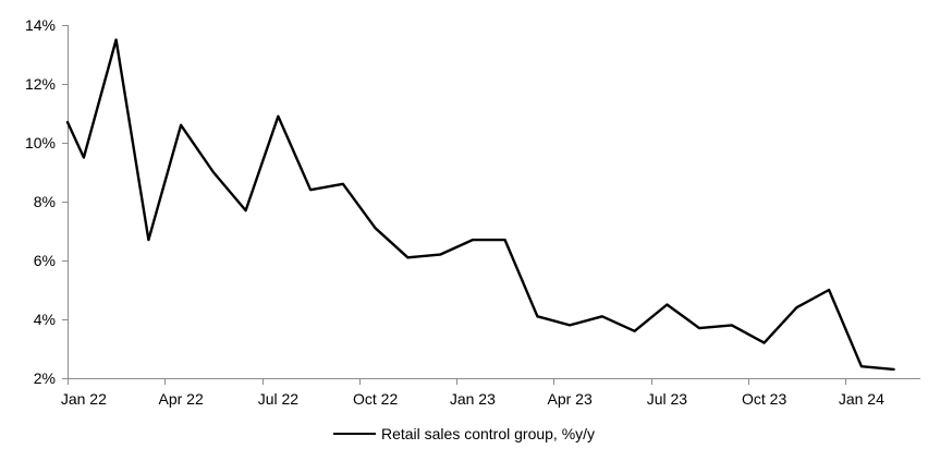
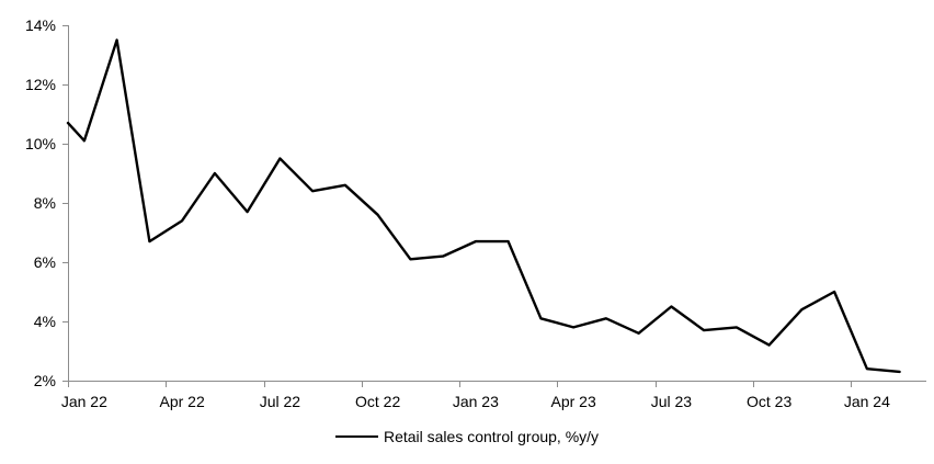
Jan 22: 9.5% -> 10.1%
Apr 22: 10.6% -> 7.4%
Jul 22: 10.9% -> 9.5%
Oct 22: 7.1% -> 7.6%
